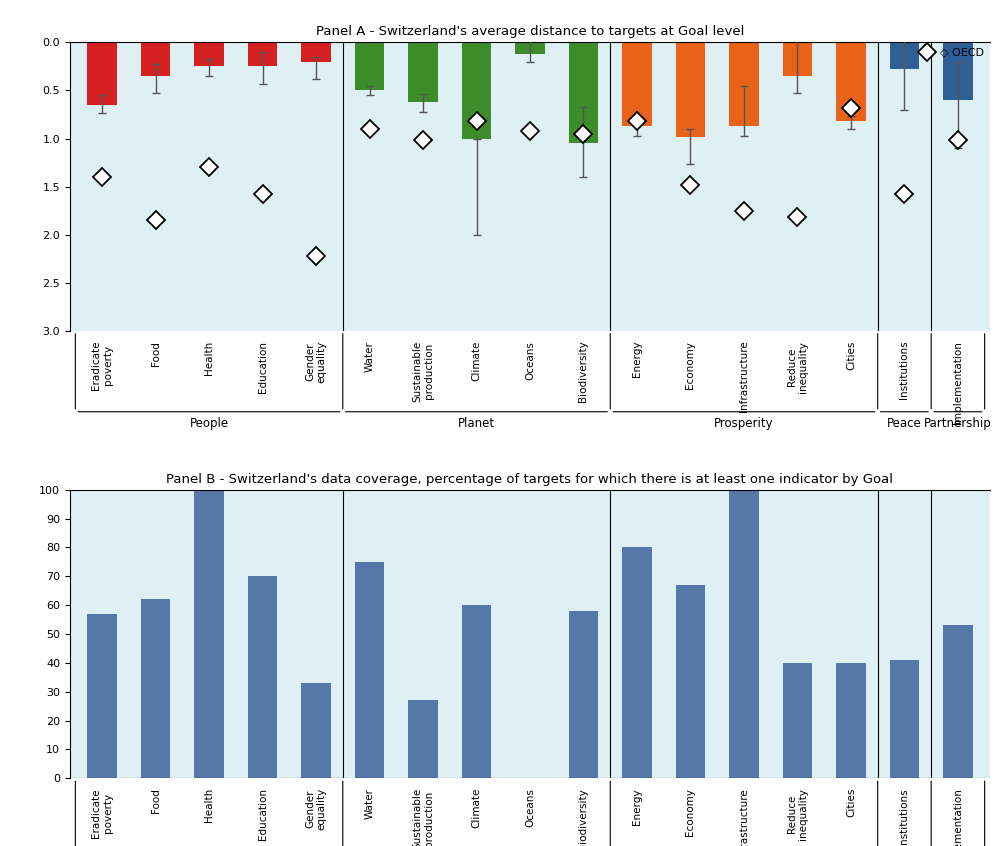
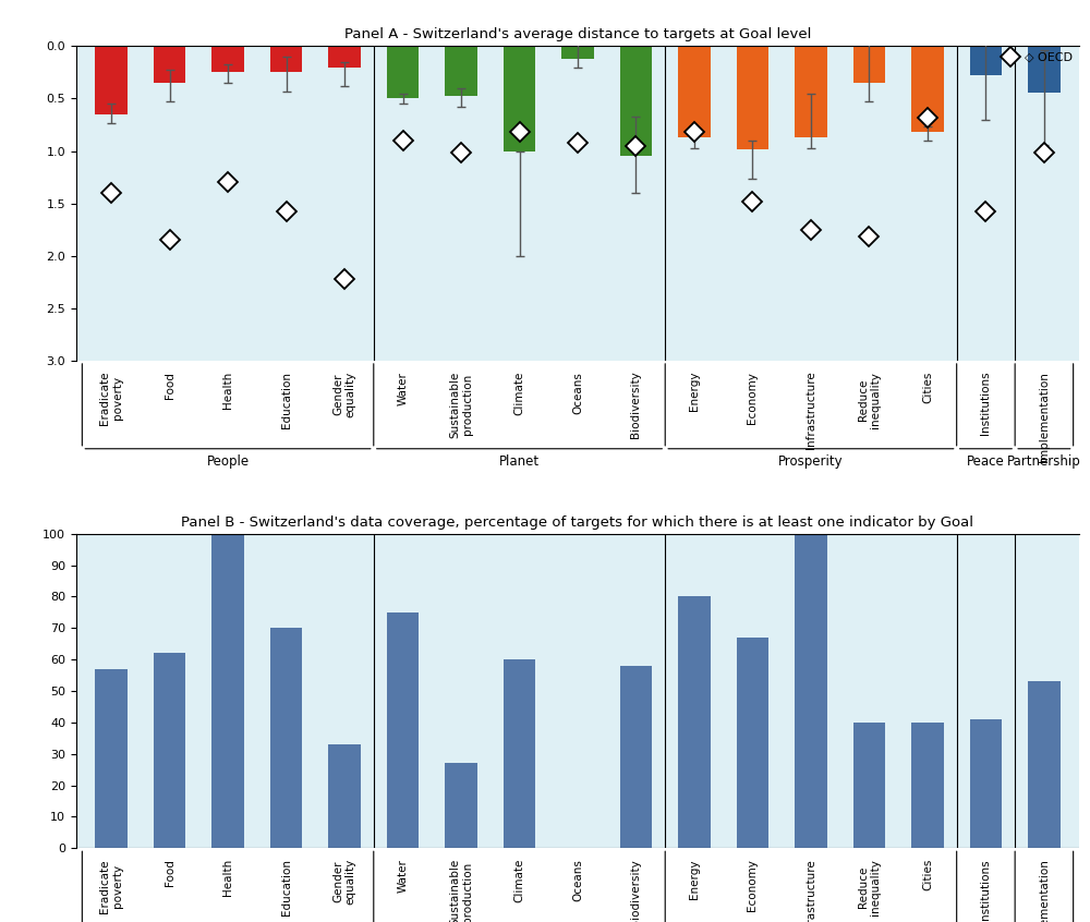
Sustainable production: 0.62 -> 0.48
Implementation: 0.60 -> 0.44
